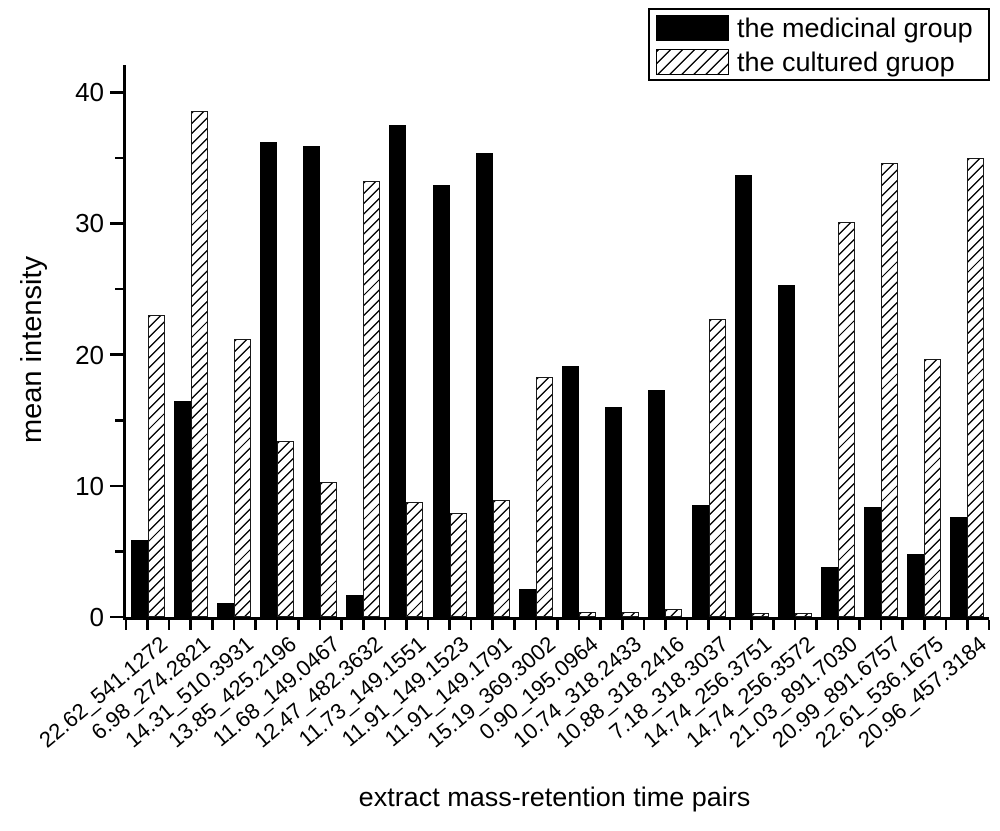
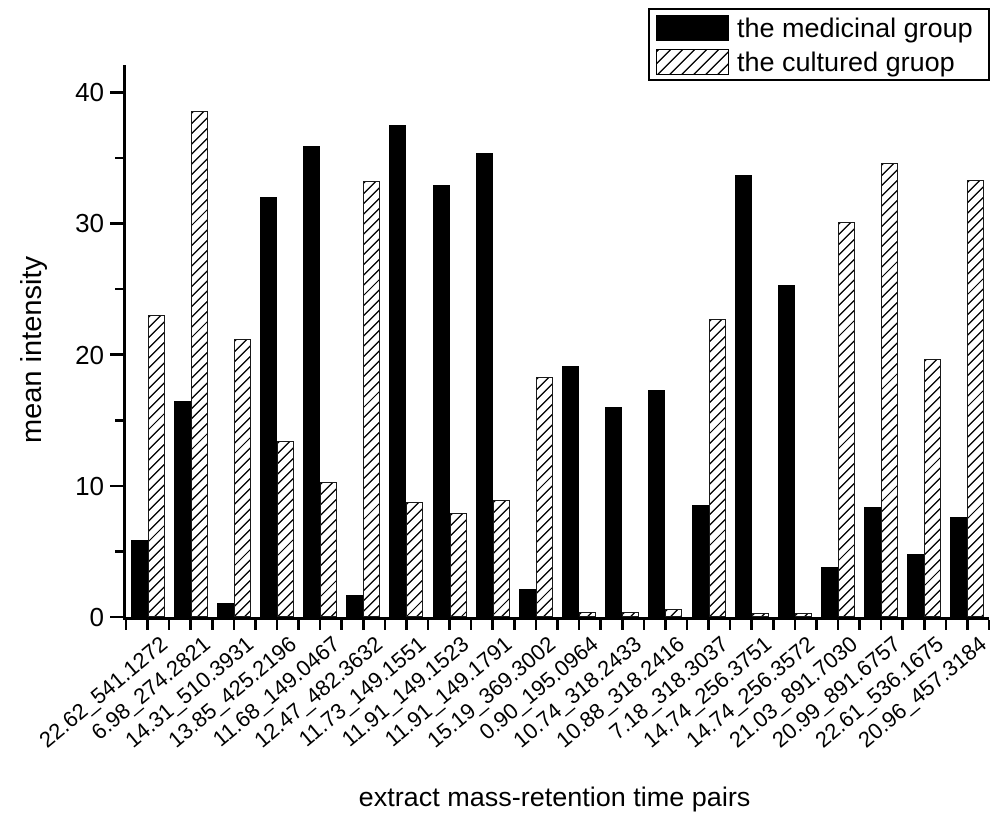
the medicinal group/13.85_425.2196: 36.2 -> 32.0
the cultured gruop/20.96_457.3184: 35.0 -> 33.3
